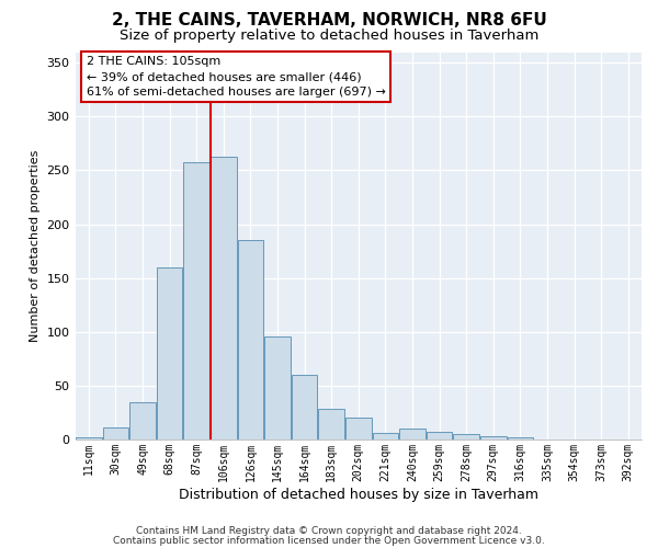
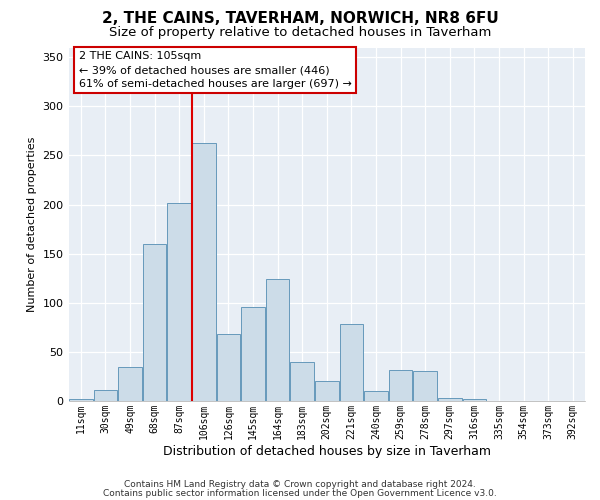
87sqm: 258 -> 202
126sqm: 185 -> 68
164sqm: 60 -> 124
183sqm: 28 -> 40
221sqm: 6 -> 78
259sqm: 7 -> 32
278sqm: 5 -> 30
